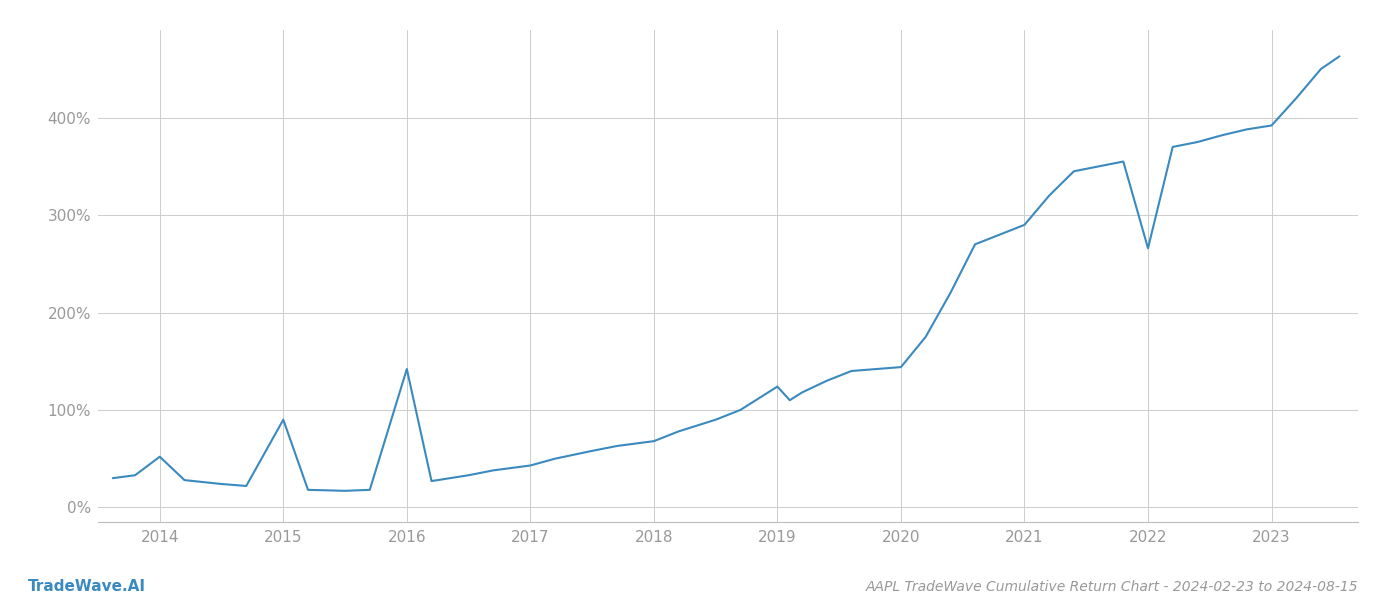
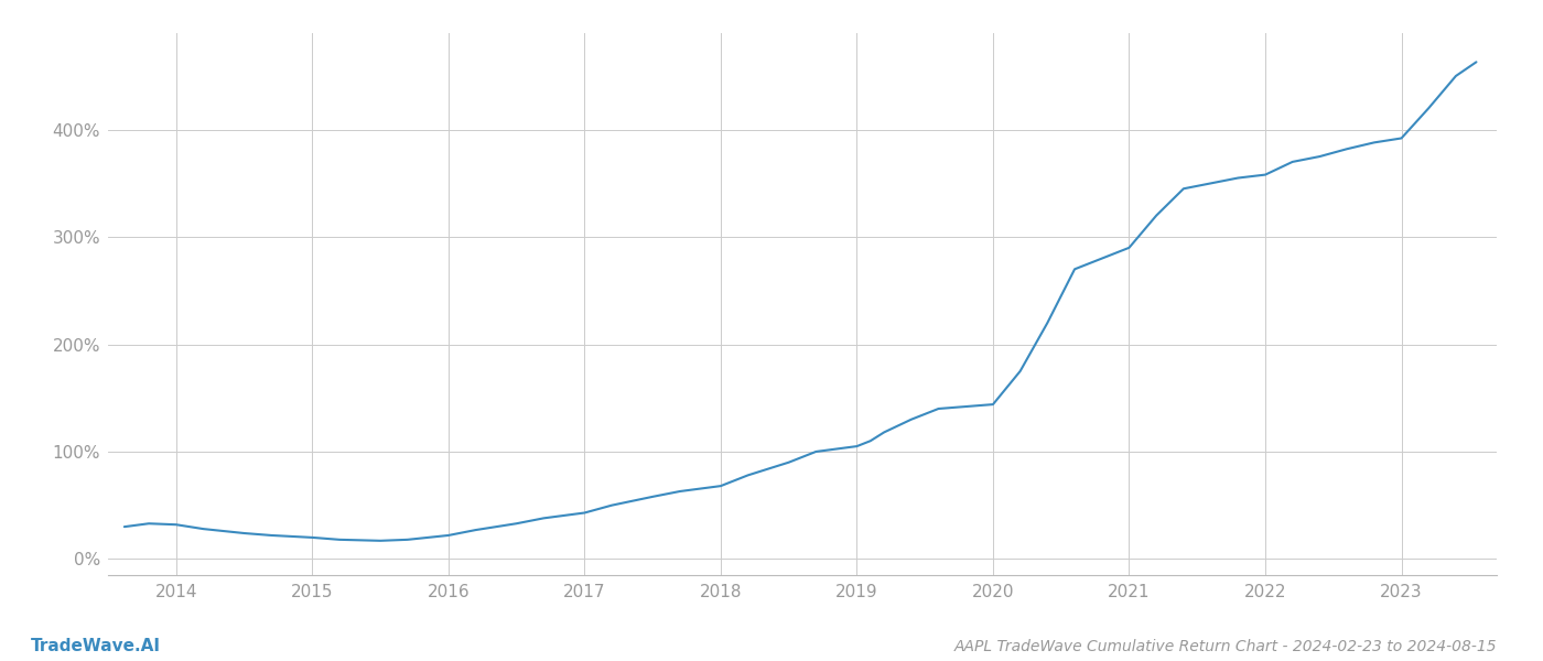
2014: 52% -> 32%
2015: 90% -> 20%
2016: 142% -> 22%
2019: 124% -> 105%
2022: 266% -> 358%
